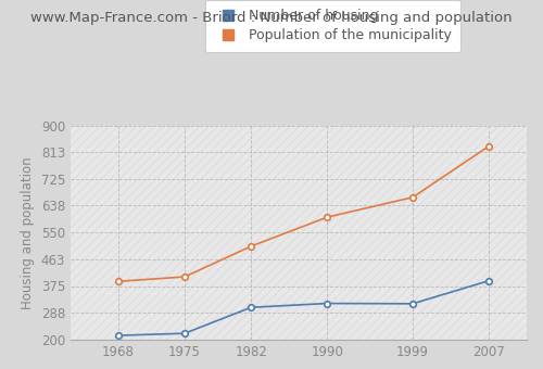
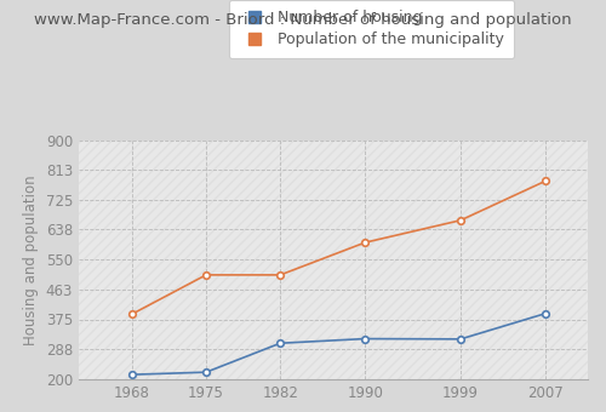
Population of the municipality/1975: 405 -> 505
Population of the municipality/2007: 832 -> 780
